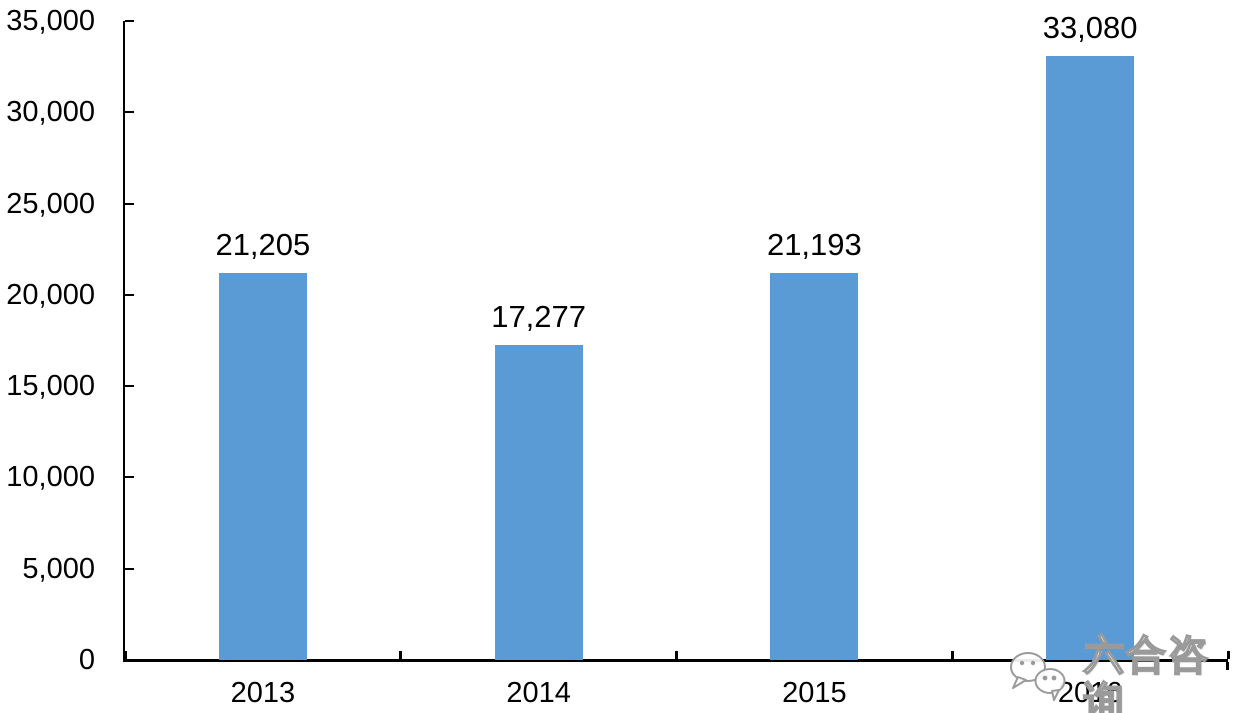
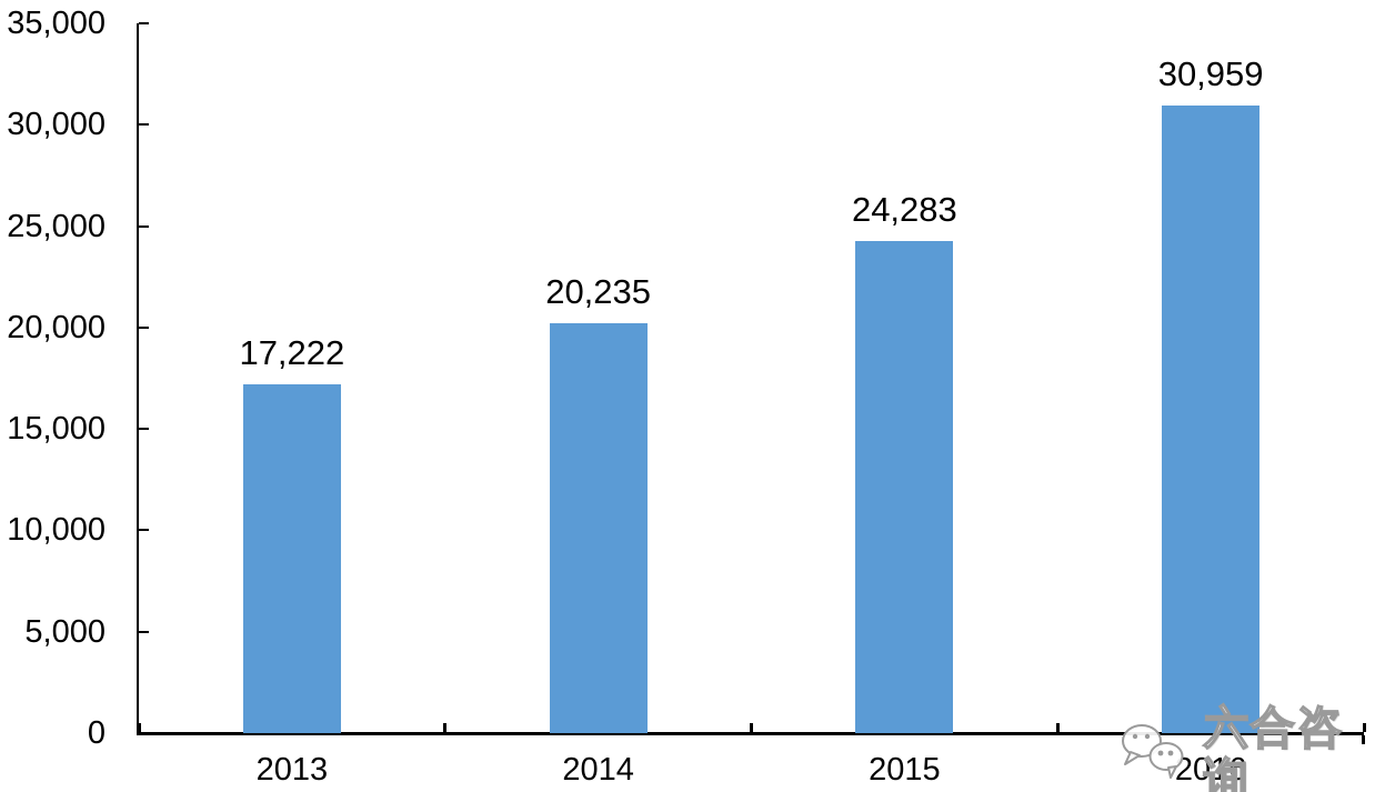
2013: 21,205 -> 17,222
2014: 17,277 -> 20,235
2015: 21,193 -> 24,283
2016: 33,080 -> 30,959
